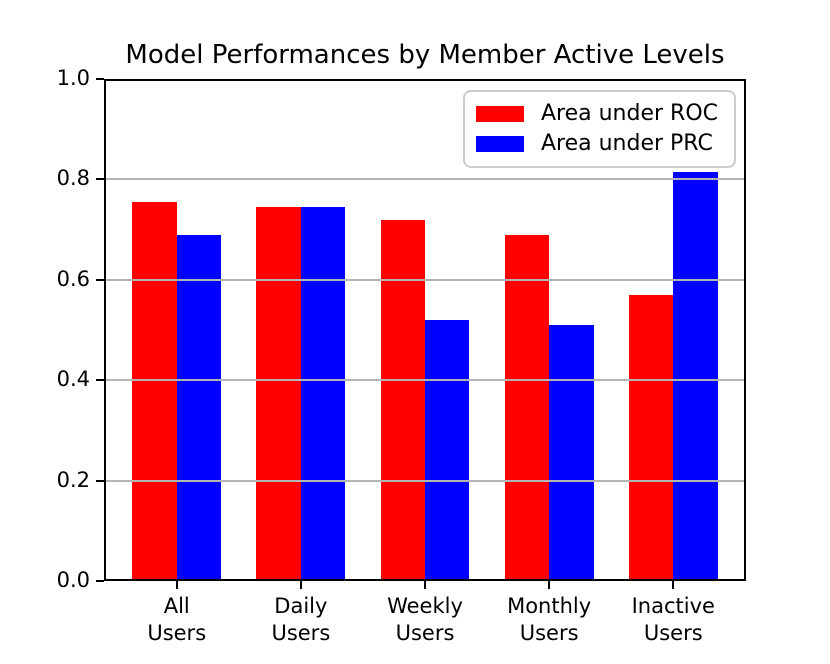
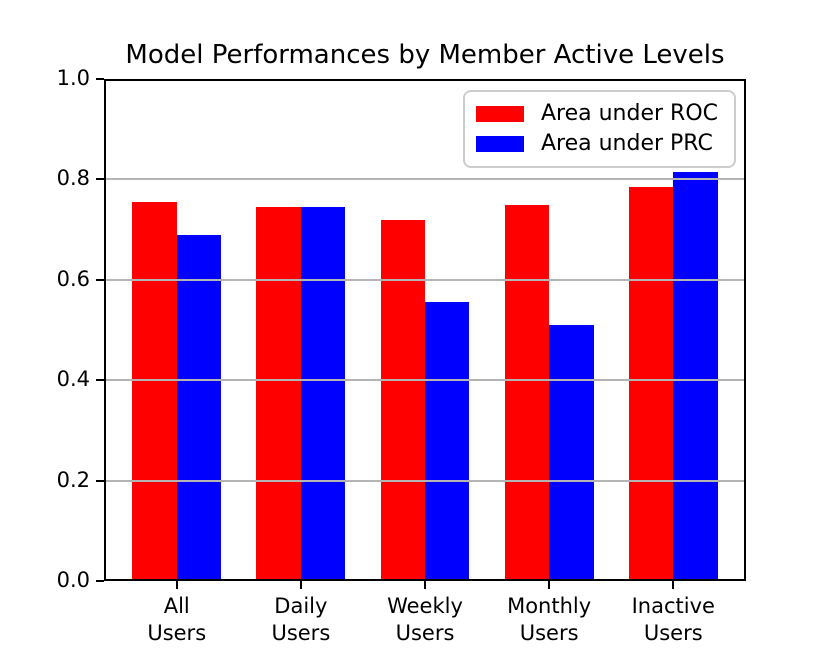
Area under PRC/Weekly Users: 0.52 -> 0.56
Area under ROC/Monthly Users: 0.69 -> 0.75
Area under ROC/Inactive Users: 0.57 -> 0.79
